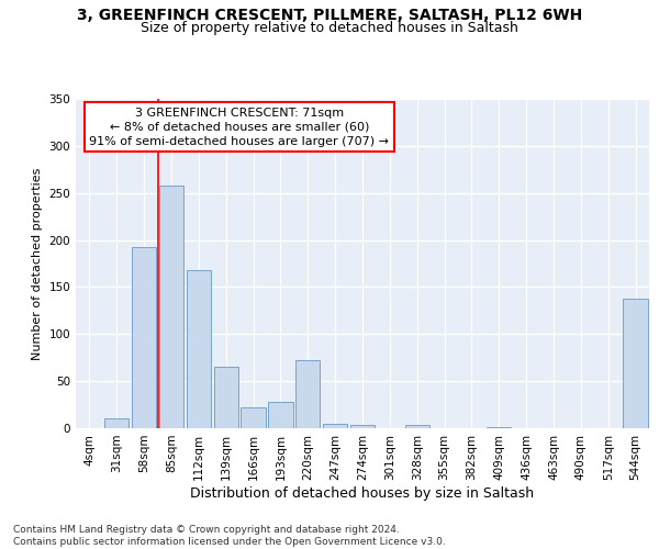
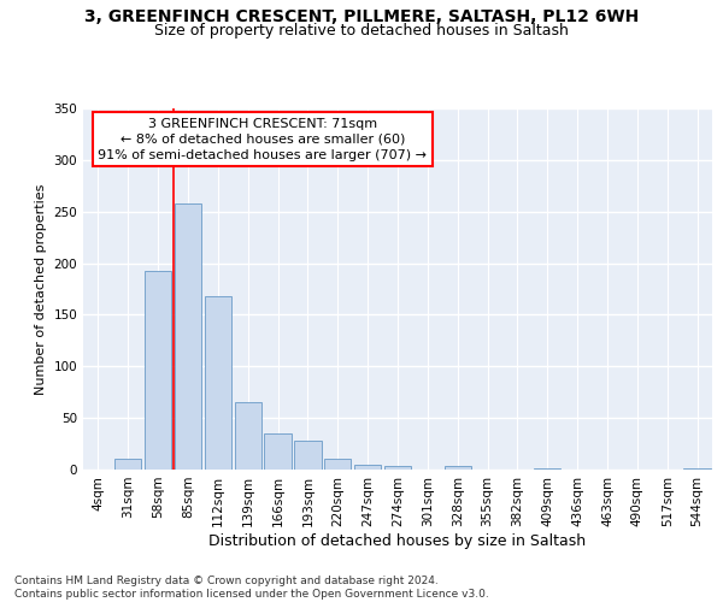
166sqm: 22 -> 35
220sqm: 72 -> 11
544sqm: 138 -> 1
